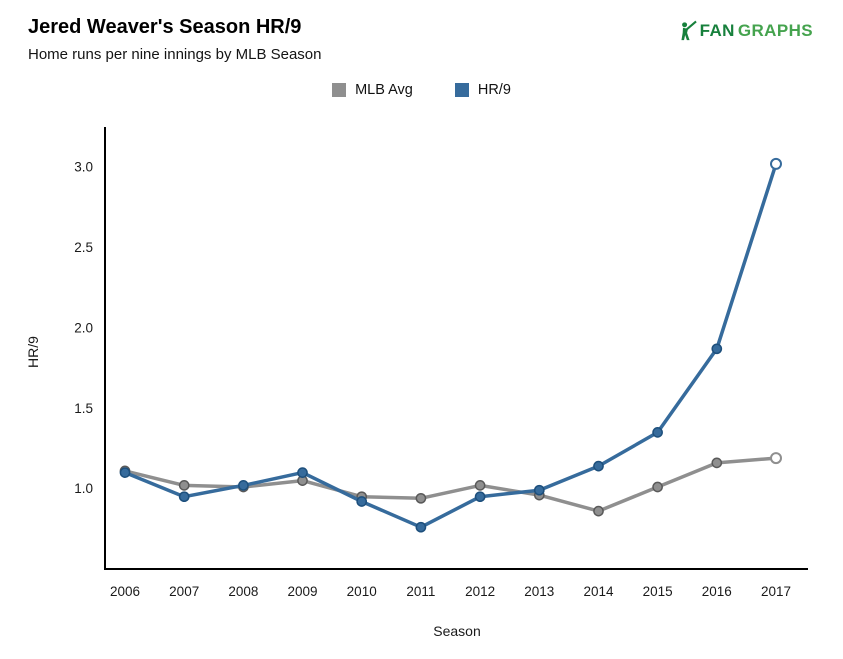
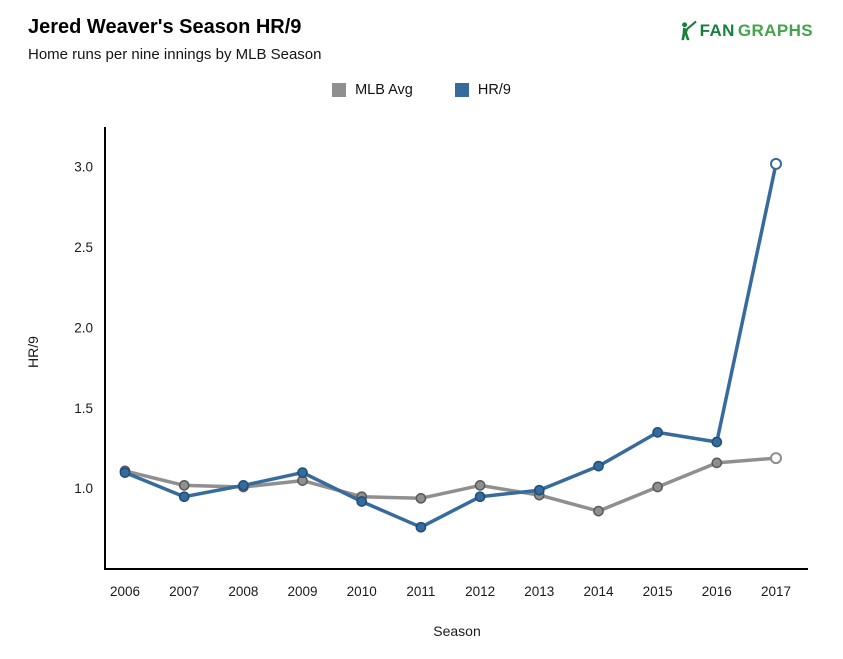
HR/9/2016: 1.87 -> 1.29
